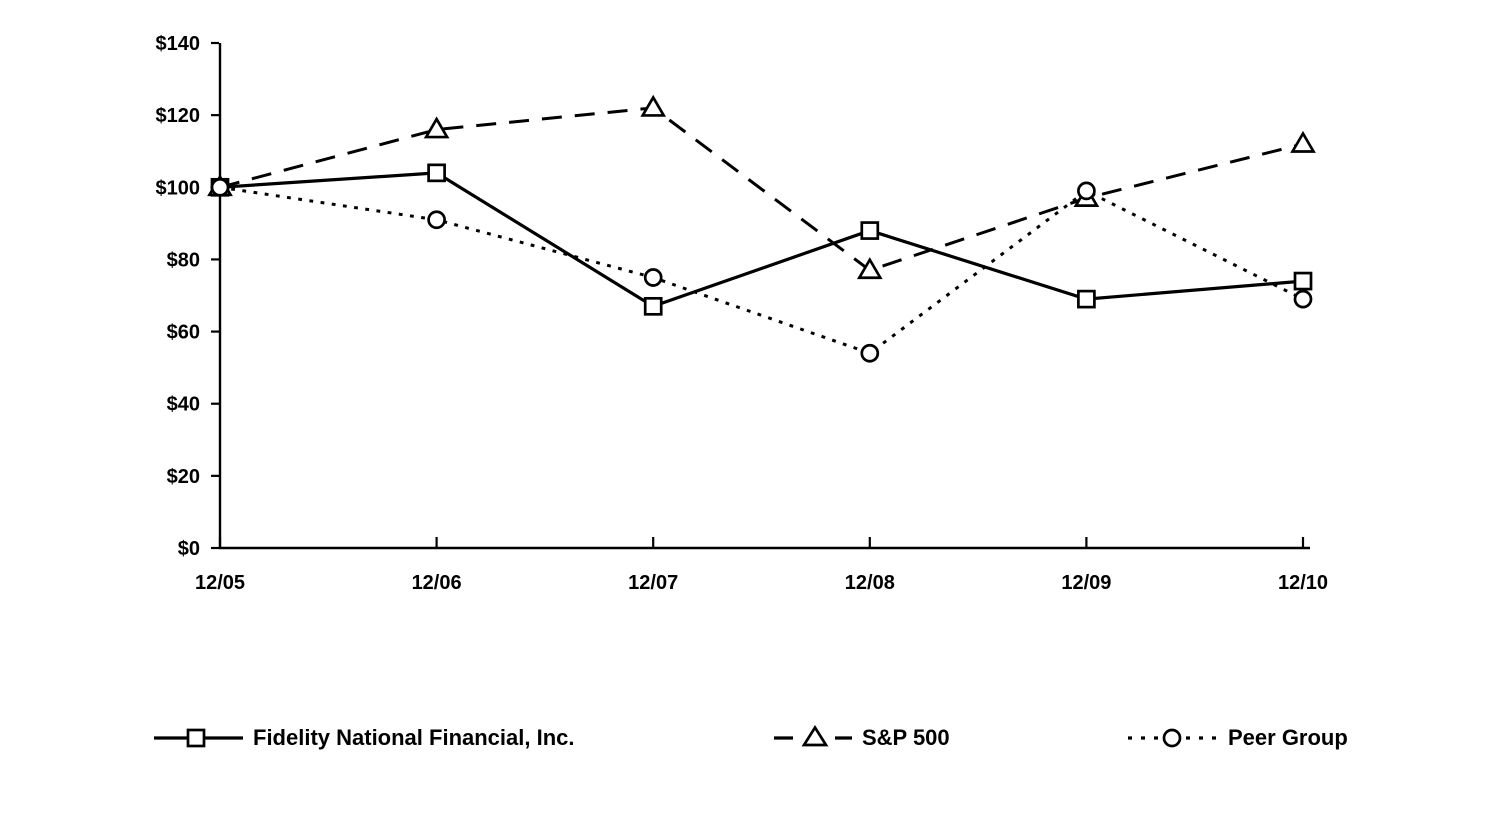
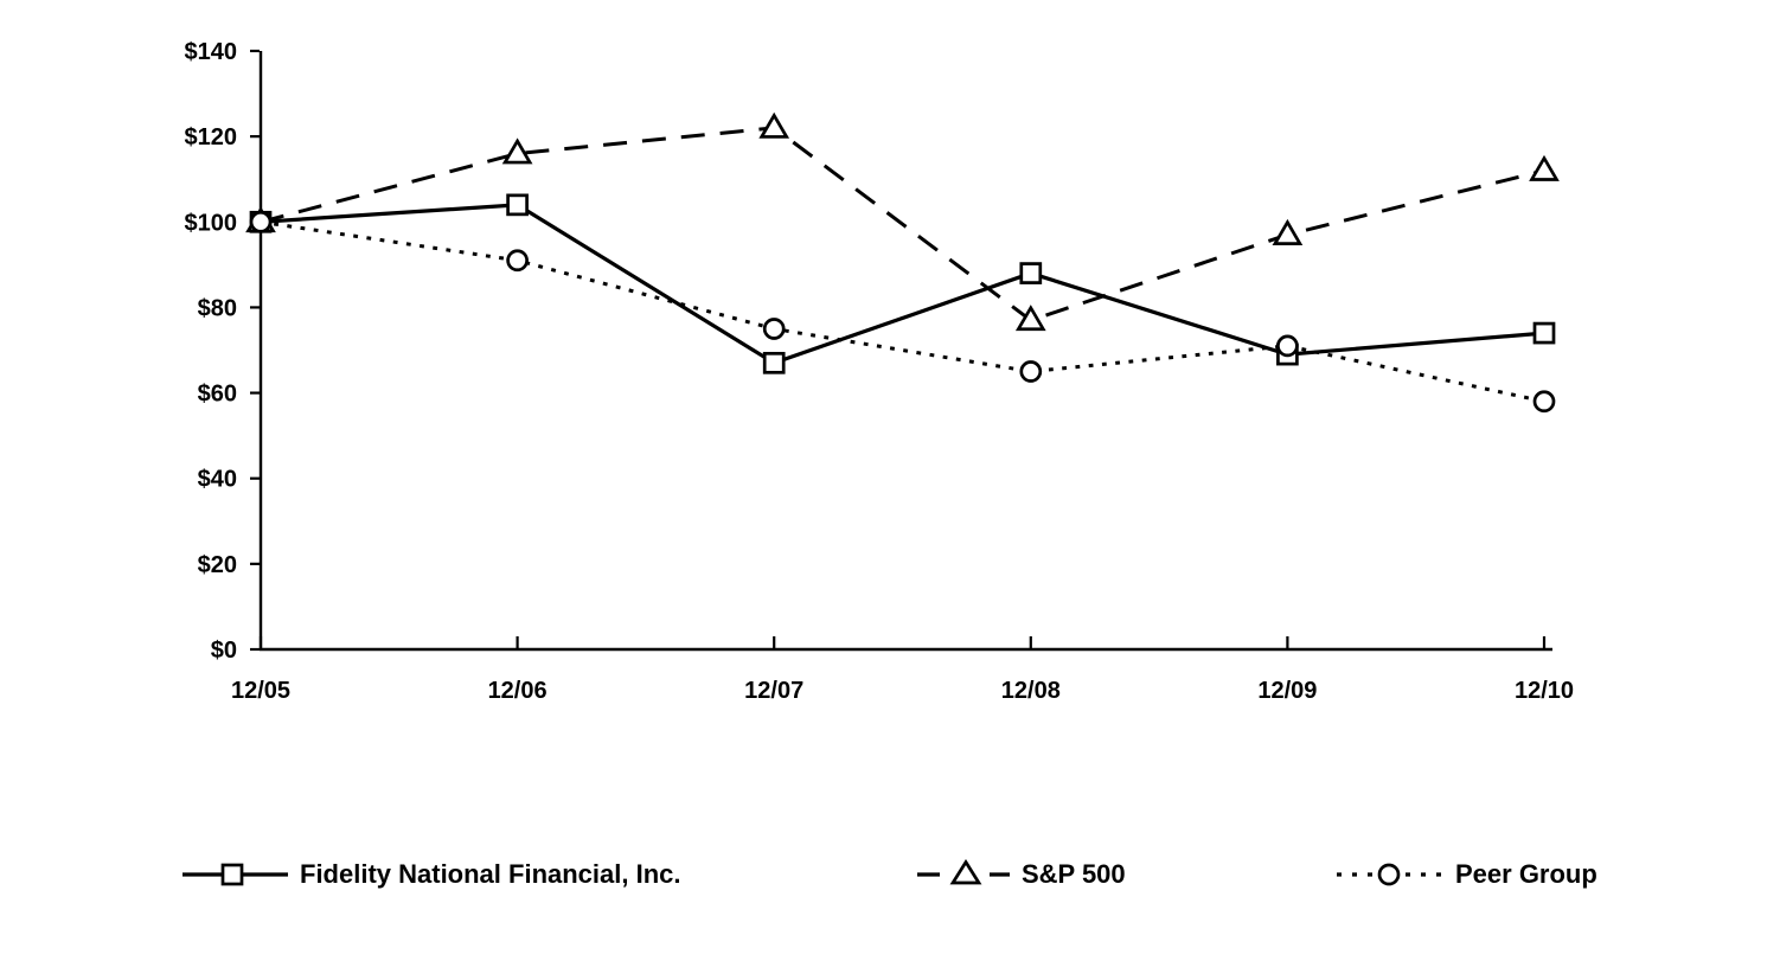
Peer Group/12/08: $54 -> $65
Peer Group/12/09: $99 -> $71
Peer Group/12/10: $69 -> $58
